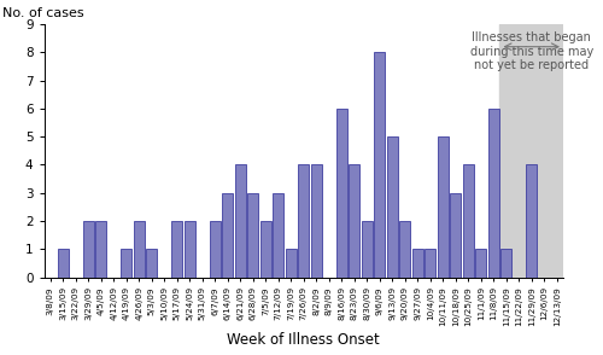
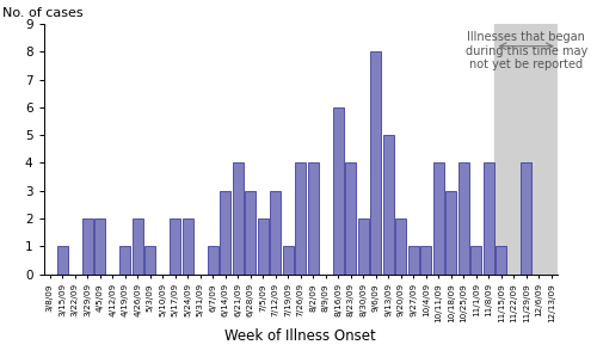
6/7/09: 2 -> 1
10/11/09: 5 -> 4
11/8/09: 6 -> 4
